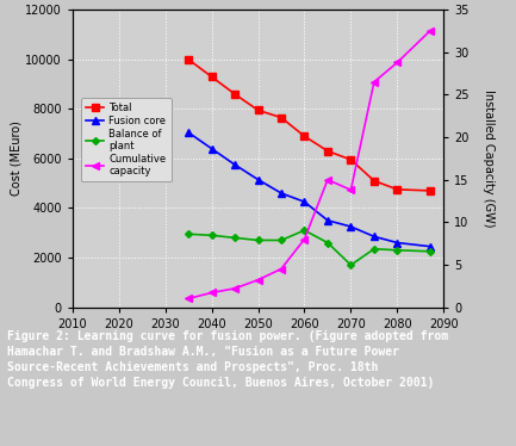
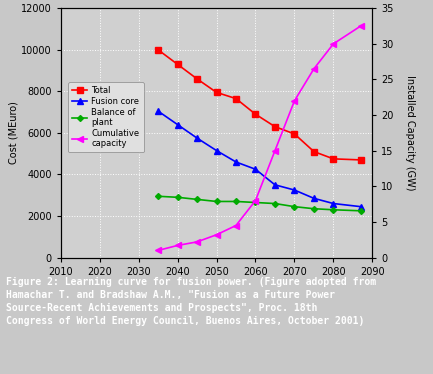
Balance of plant/2060: 3100 -> 2650
Balance of plant/2070: 1700 -> 2450
Cumulative capacity/2070: 13.8 -> 22.0
Cumulative capacity/2080: 28.8 -> 30.0
